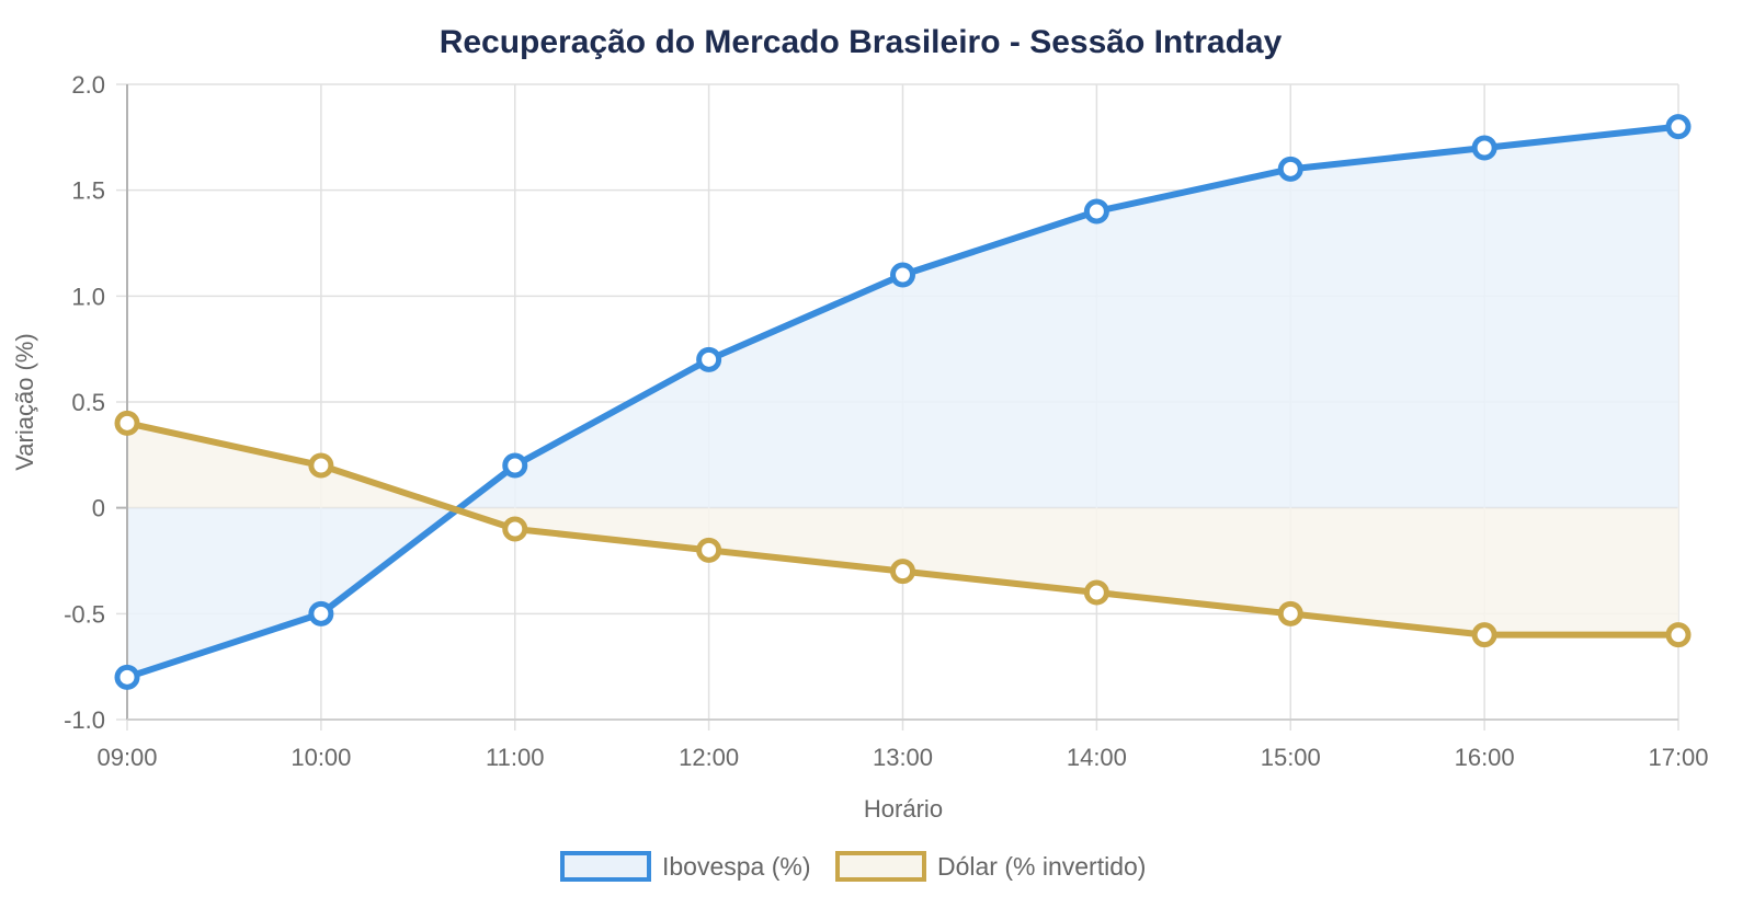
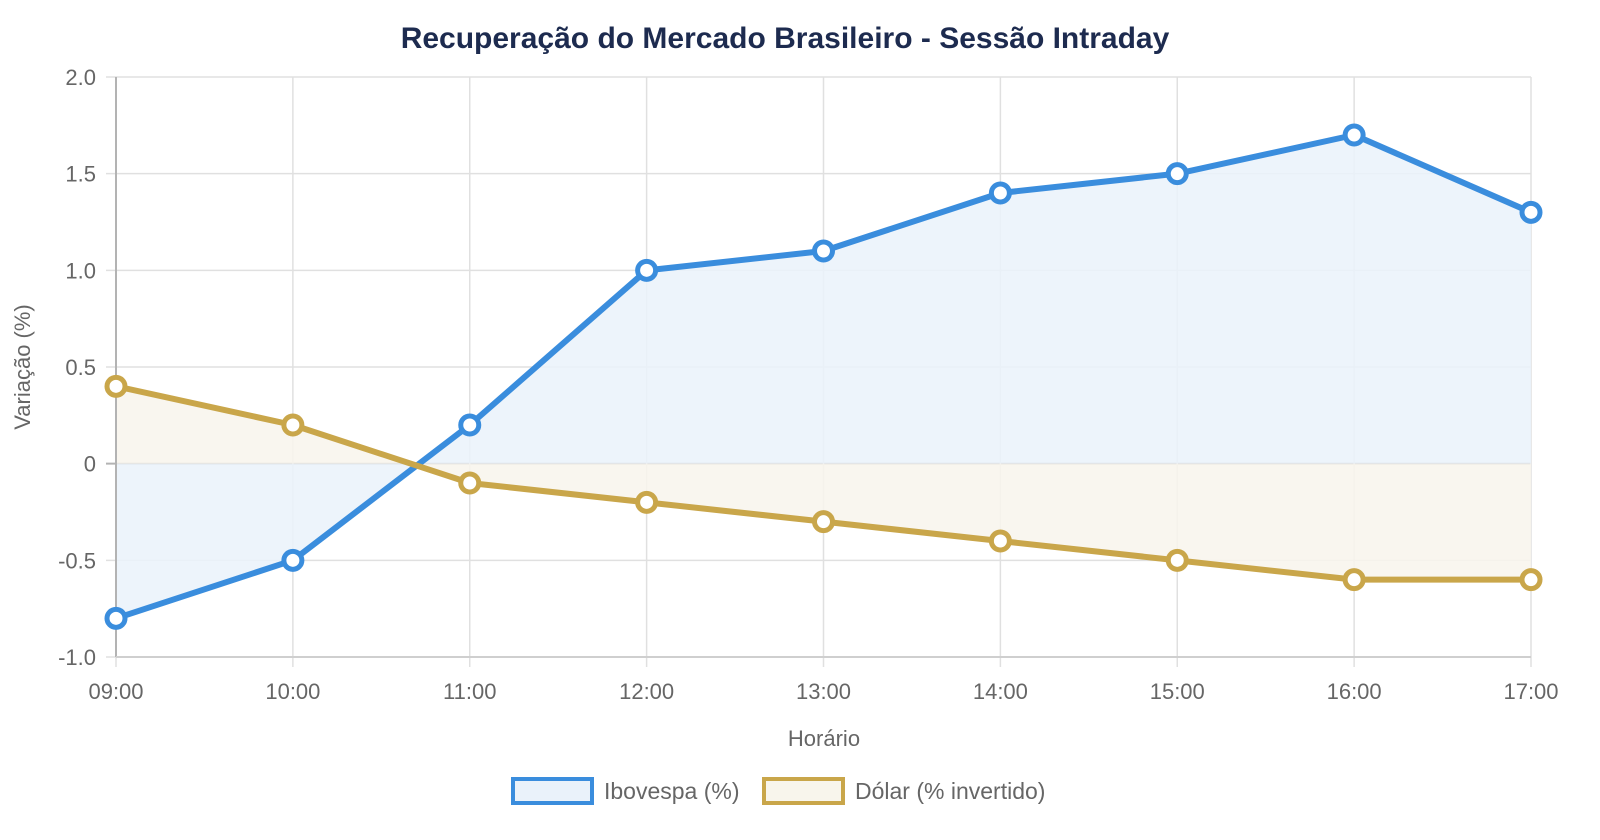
Ibovespa (%)/12:00: 0.7 -> 1.0
Ibovespa (%)/15:00: 1.6 -> 1.5
Ibovespa (%)/17:00: 1.8 -> 1.3
